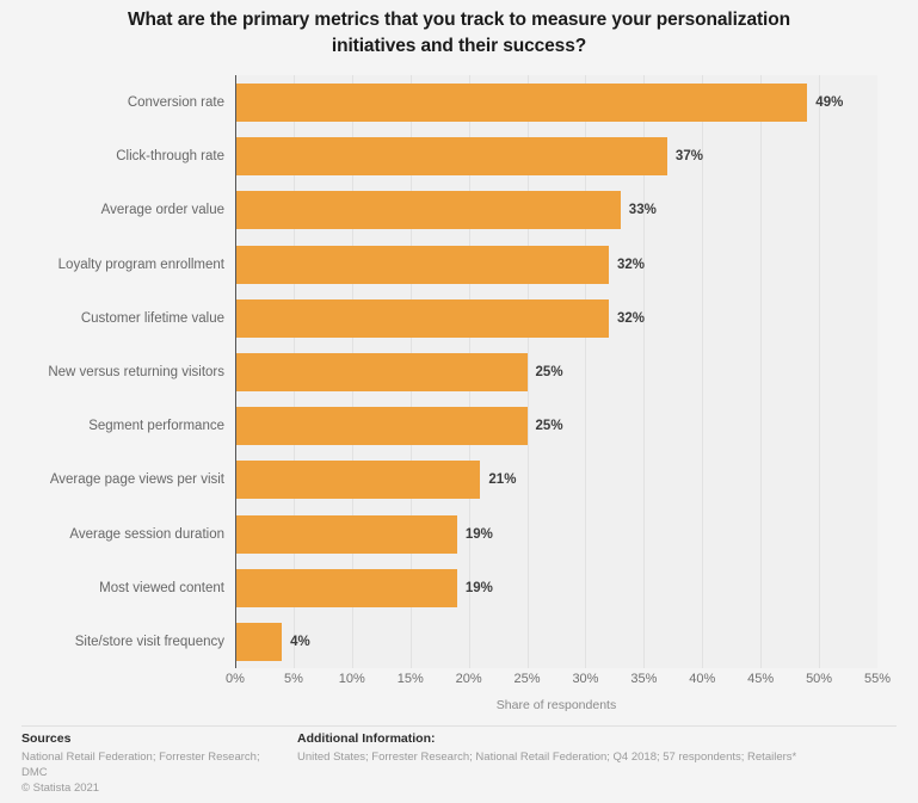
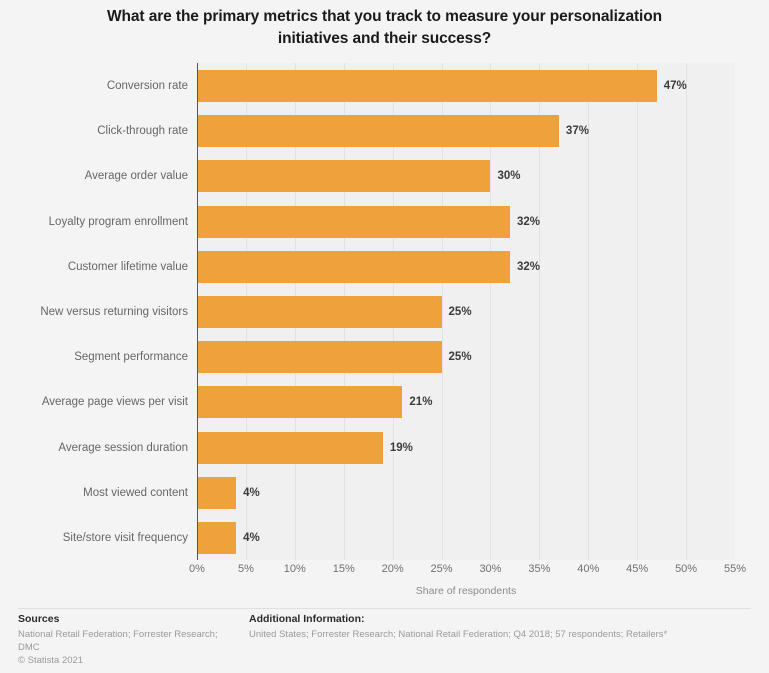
Conversion rate: 49% -> 47%
Average order value: 33% -> 30%
Most viewed content: 19% -> 4%
